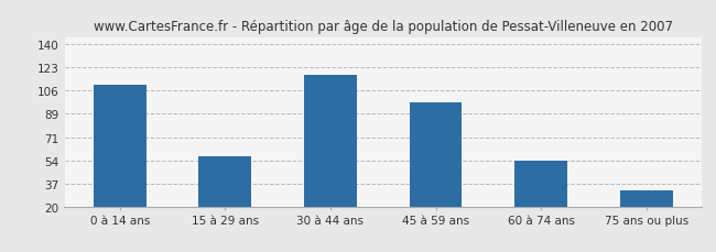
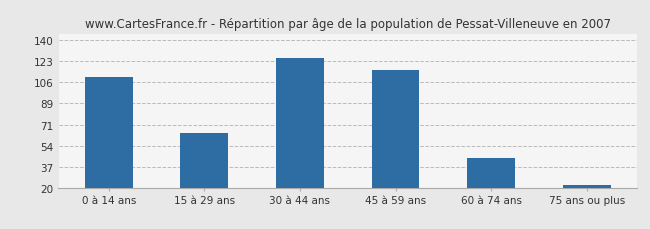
15 à 29 ans: 57 -> 64
30 à 44 ans: 117 -> 125
45 à 59 ans: 97 -> 115
60 à 74 ans: 54 -> 44
75 ans ou plus: 32 -> 22
